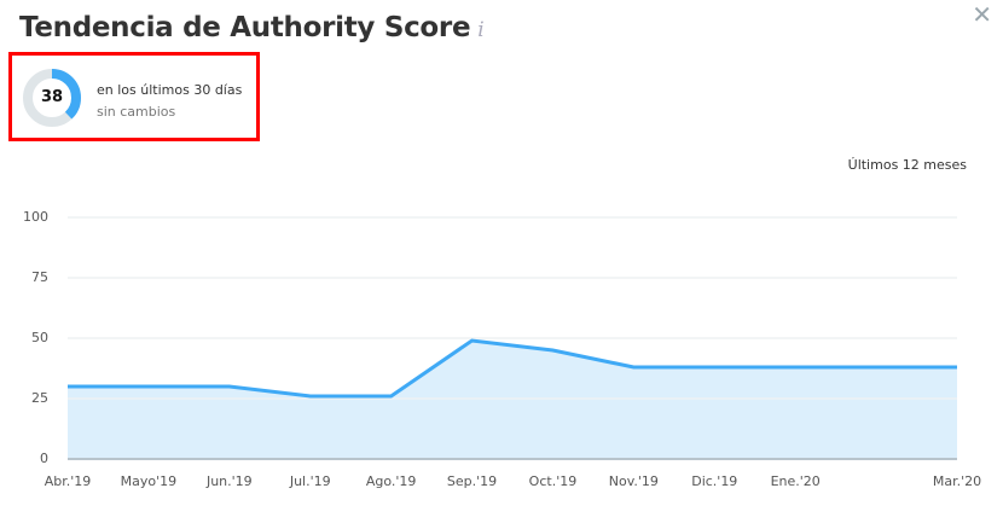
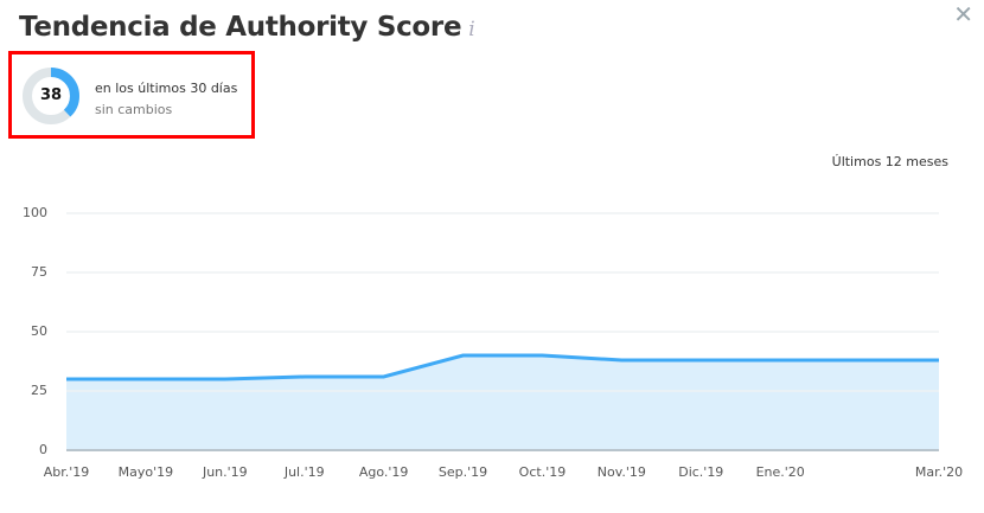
Jul.'19: 26 -> 31
Ago.'19: 26 -> 31
Sep.'19: 49 -> 40
Oct.'19: 45 -> 40
